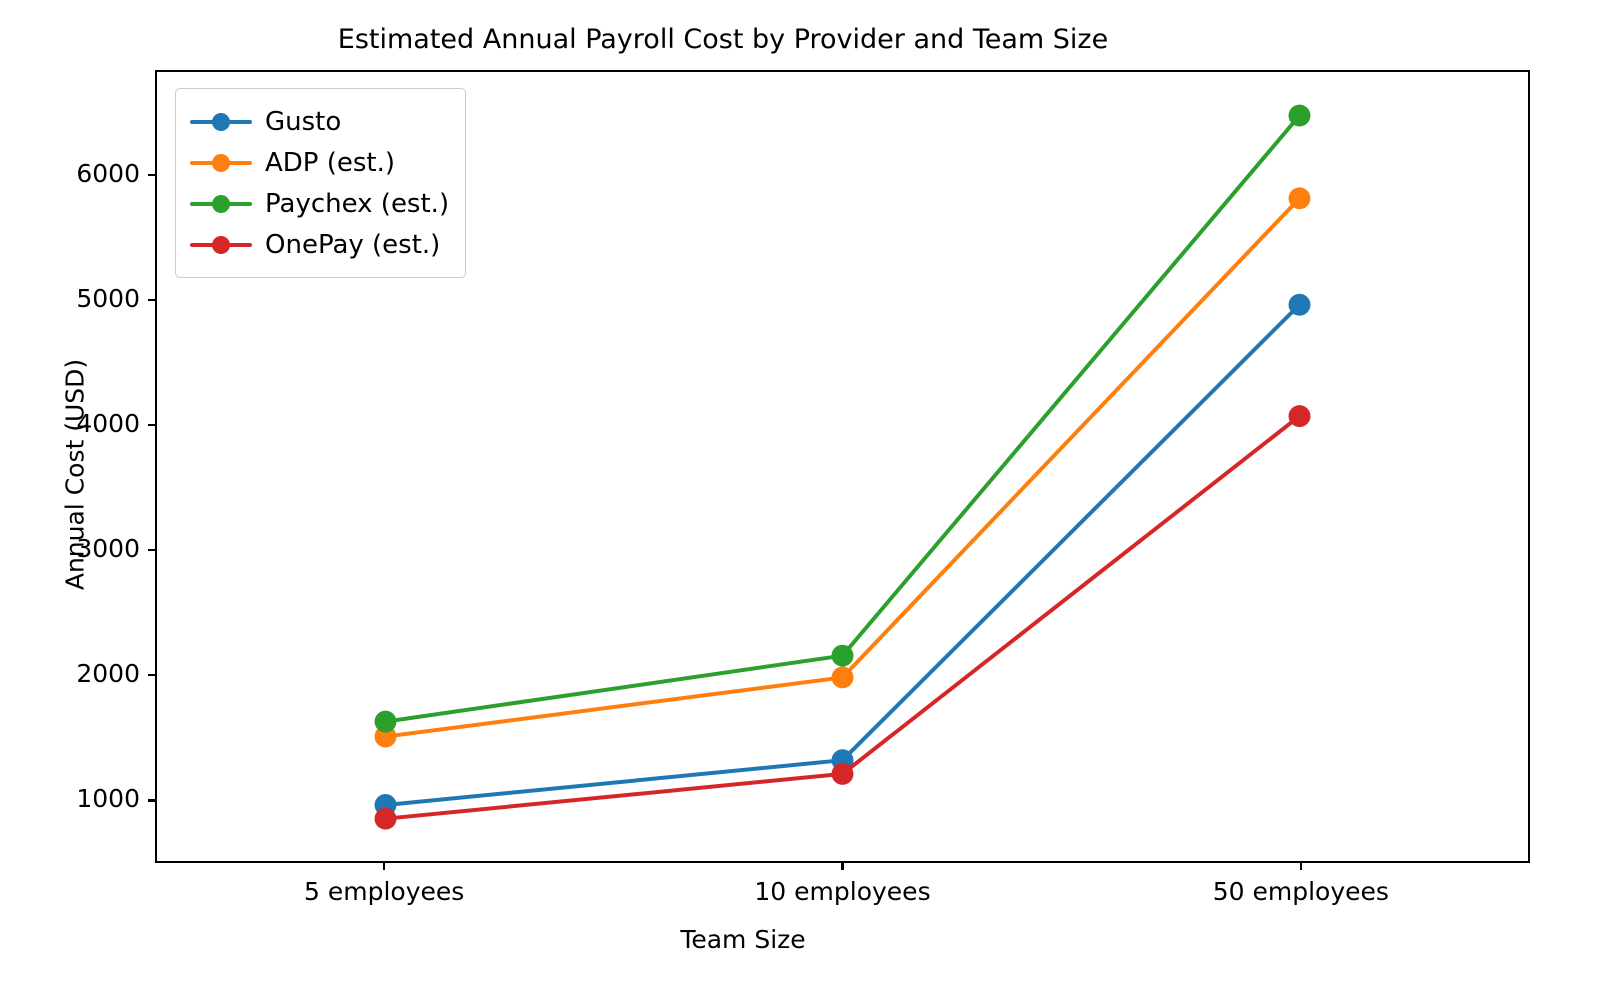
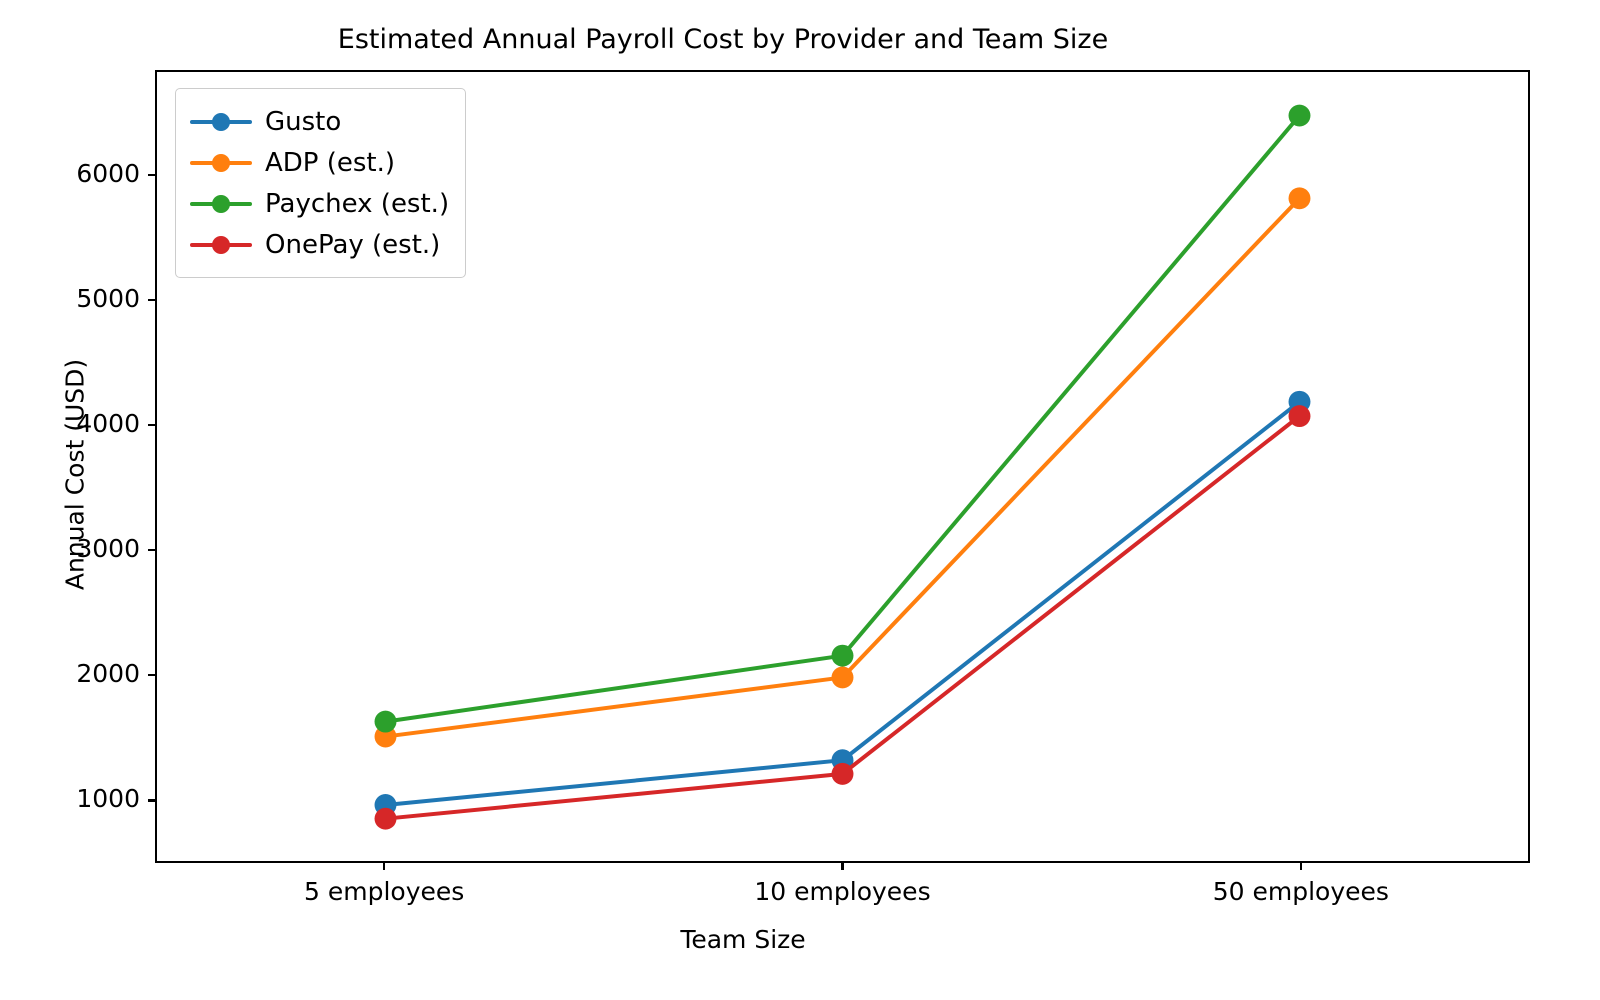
Gusto/50 employees: 4970 -> 4190
